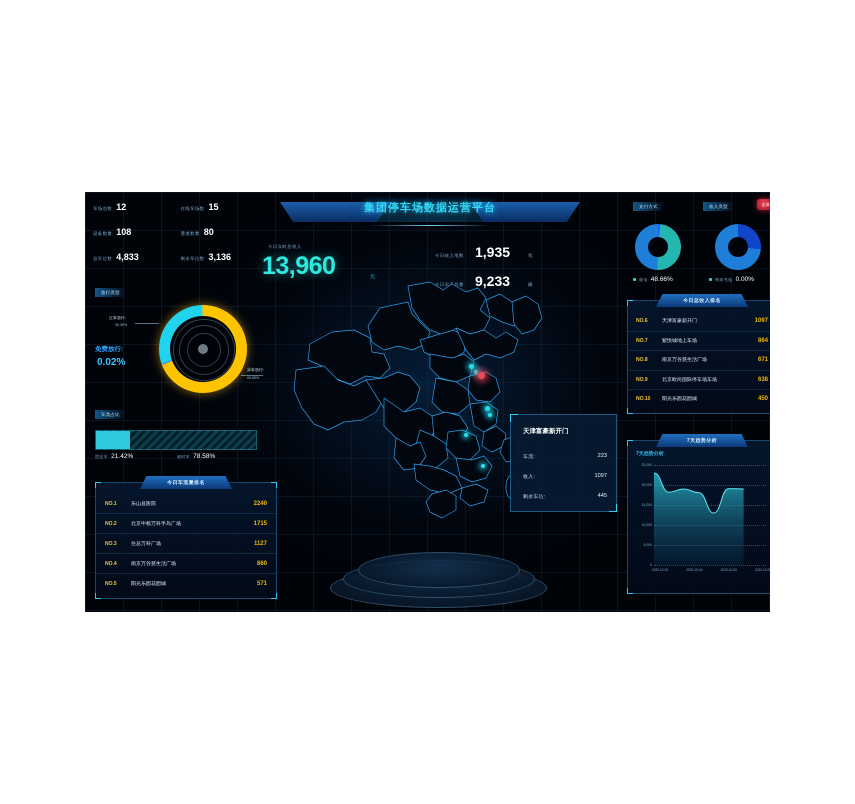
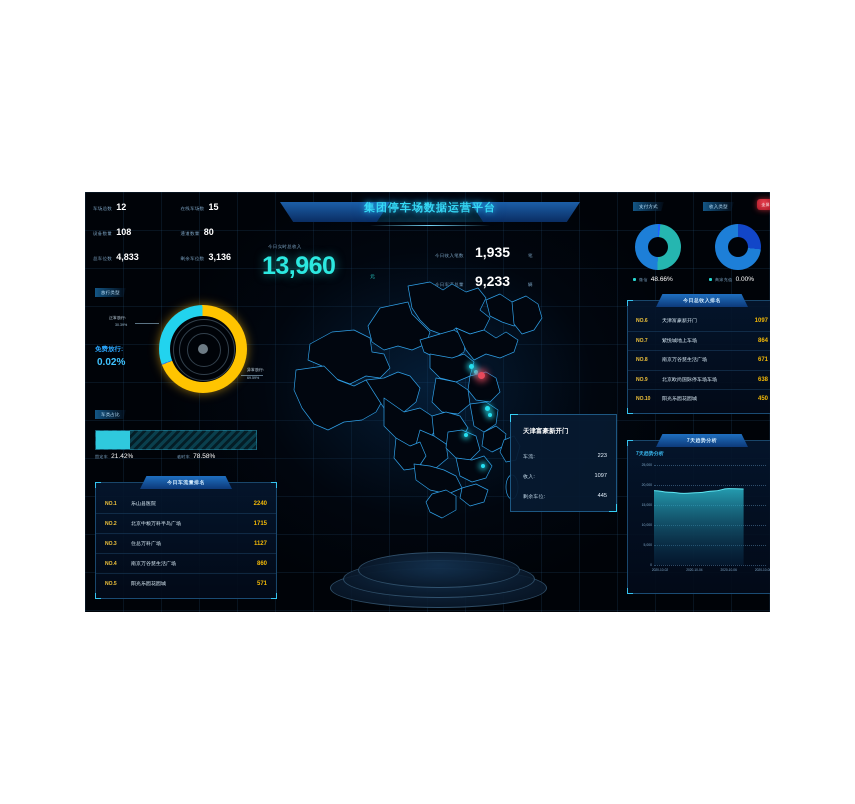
2020-10-02: 23000 -> 19000
2020-10-04: 19000 -> 18000
2020-10-06: 13000 -> 18000
